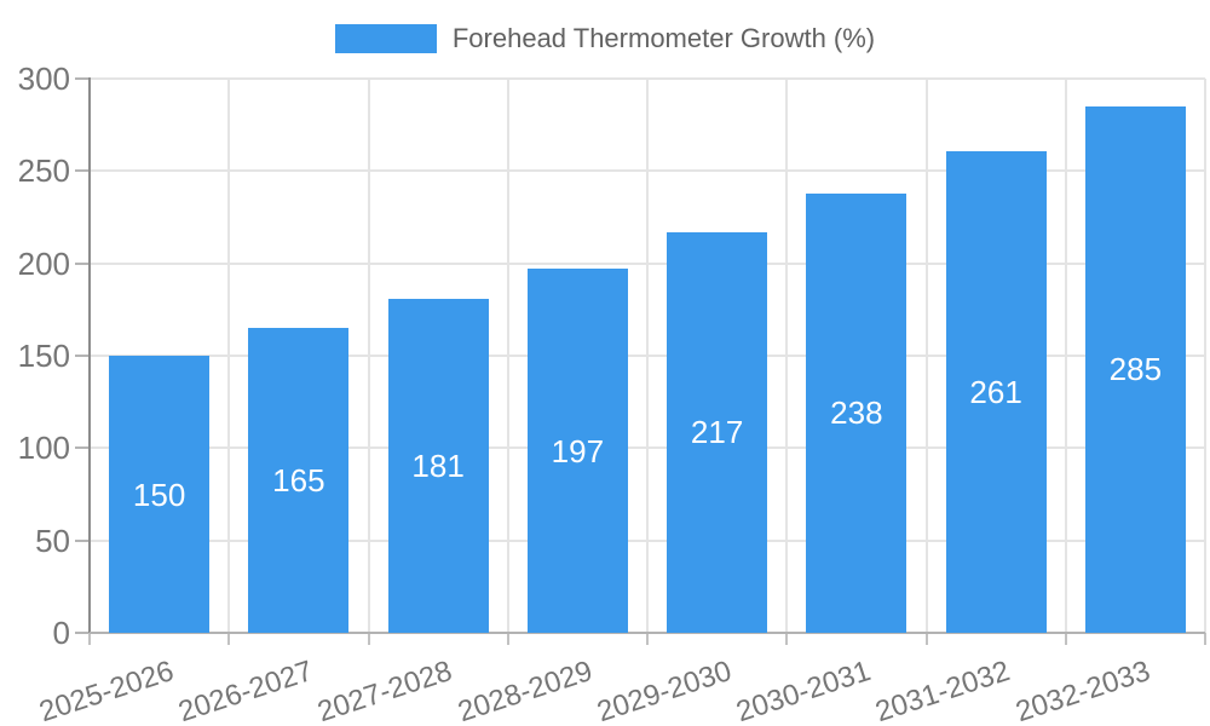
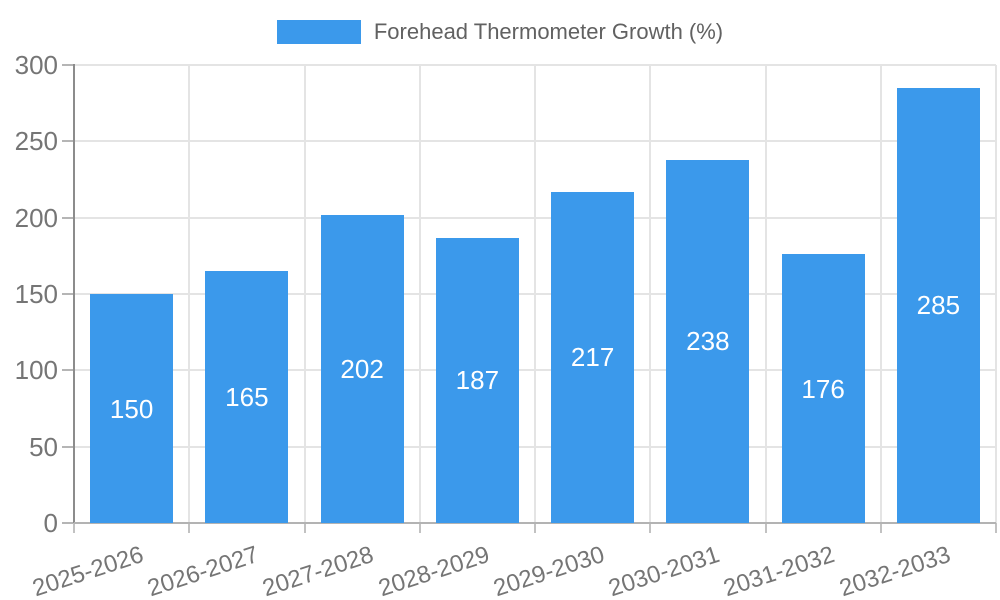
2027-2028: 181 -> 202
2028-2029: 197 -> 187
2031-2032: 261 -> 176
